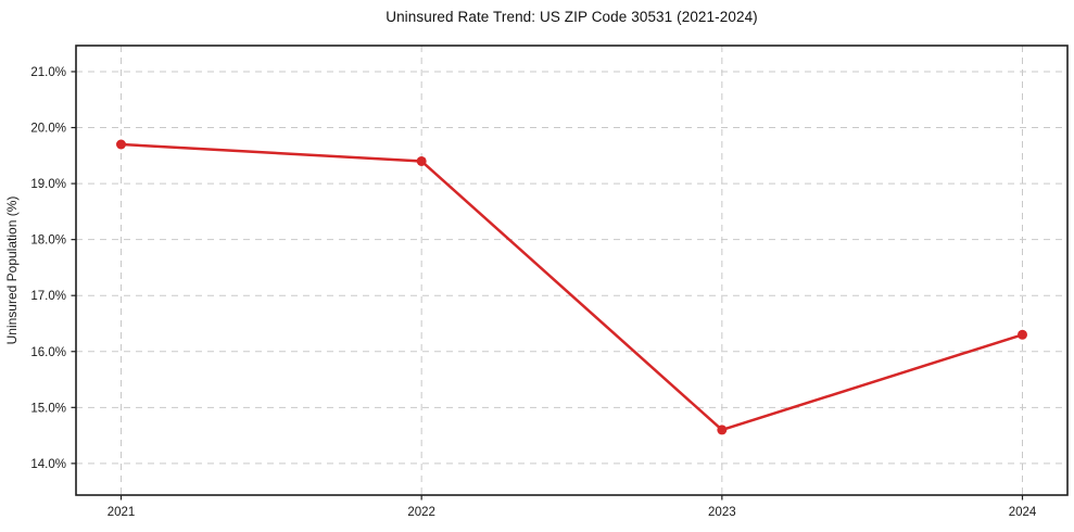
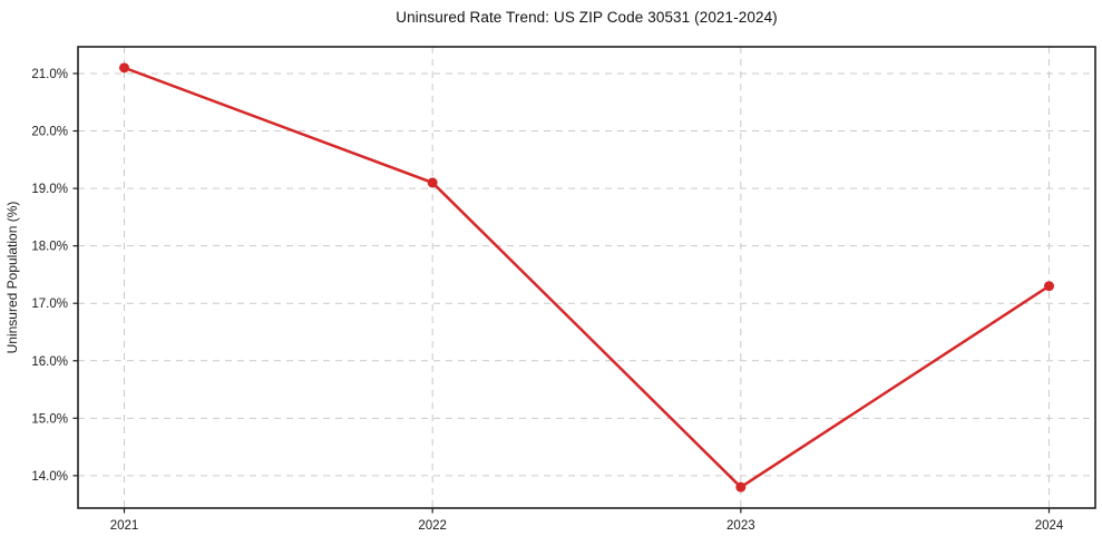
2021: 19.7% -> 21.1%
2022: 19.4% -> 19.1%
2023: 14.6% -> 13.8%
2024: 16.3% -> 17.3%
